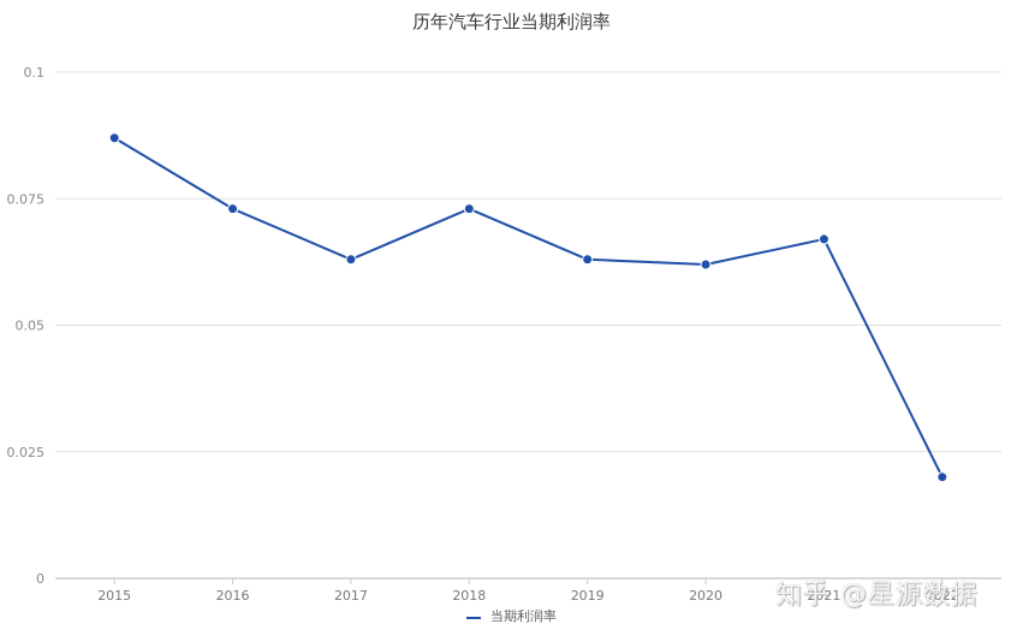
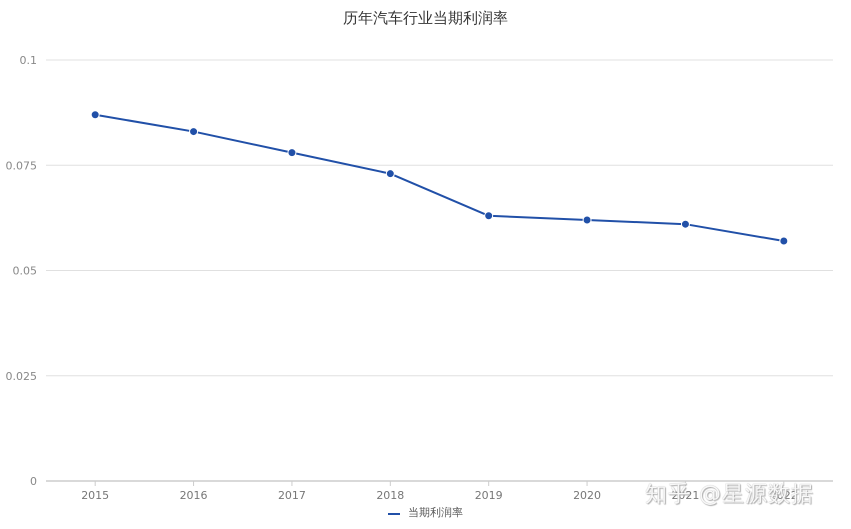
2016: 0.073 -> 0.083
2017: 0.063 -> 0.078
2021: 0.067 -> 0.061
2022: 0.020 -> 0.057
